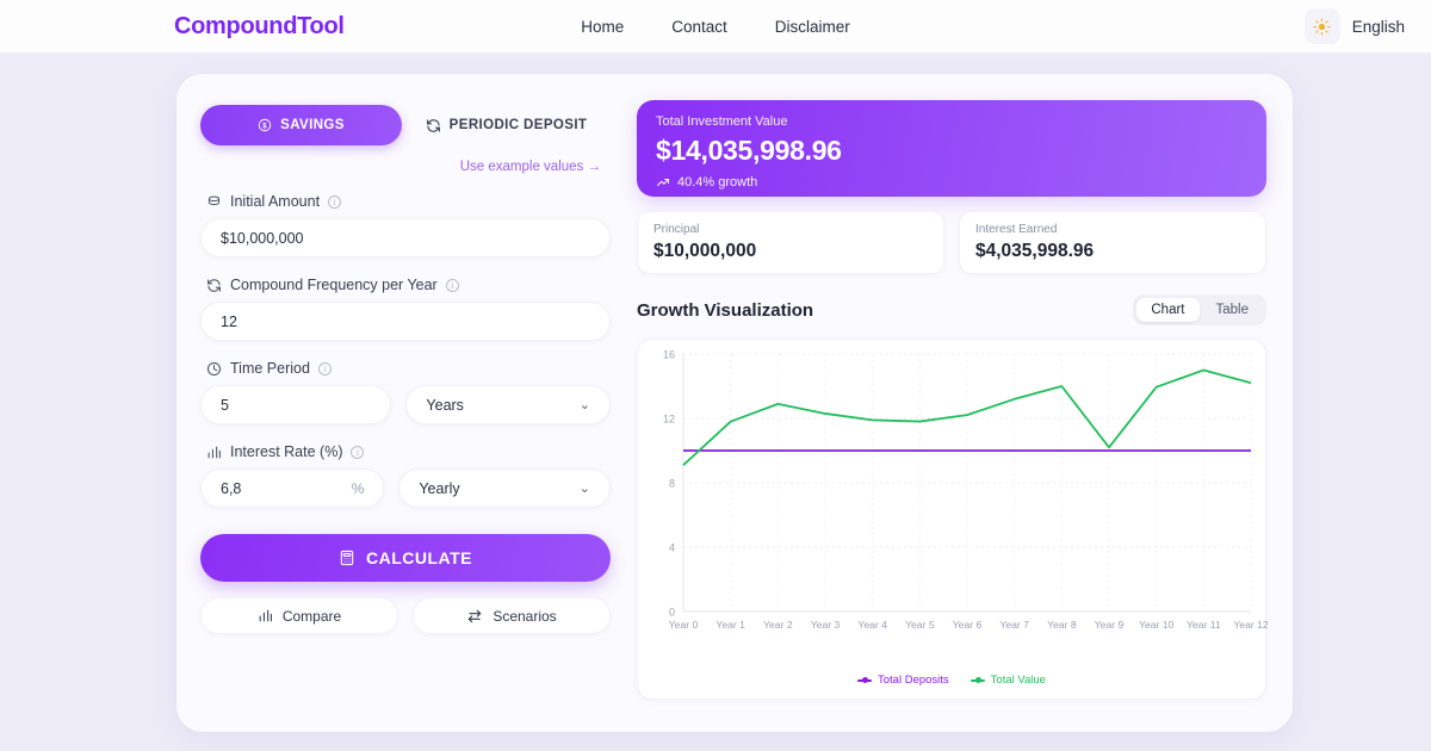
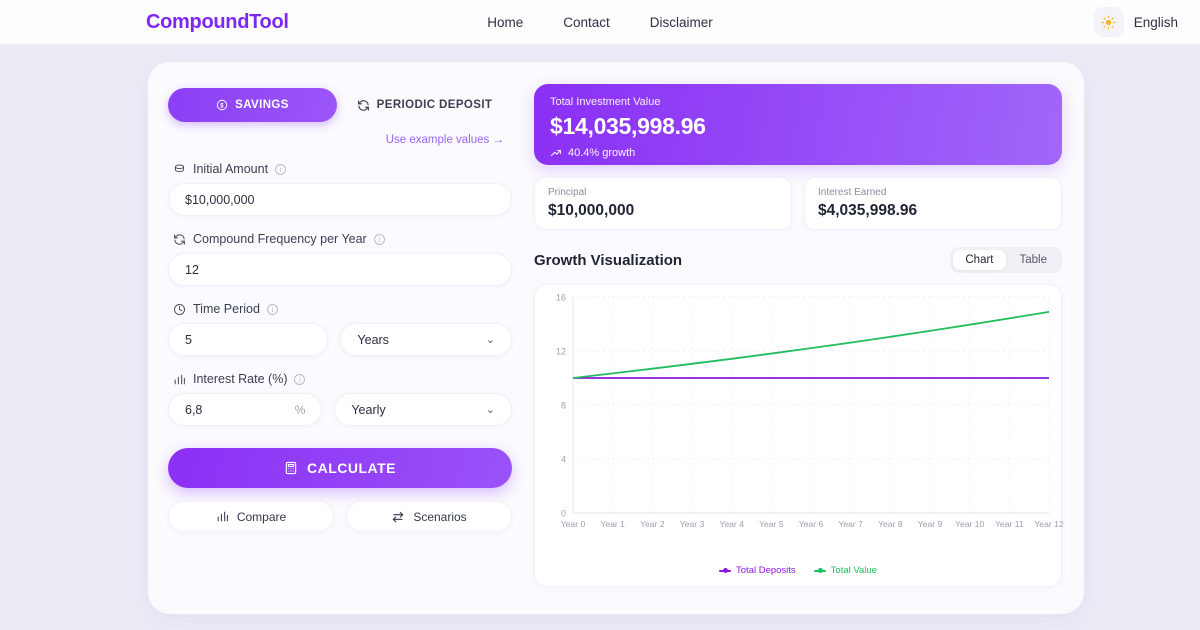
Total Value/Year 0: 9.1 -> 10.0
Total Value/Year 1: 11.8 -> 10.3
Total Value/Year 2: 12.9 -> 10.7
Total Value/Year 3: 12.3 -> 11.1
Total Value/Year 4: 11.9 -> 11.4
Total Value/Year 7: 13.2 -> 12.6
Total Value/Year 8: 14.0 -> 13.1
Total Value/Year 9: 10.2 -> 13.5
Total Value/Year 11: 15.0 -> 14.4
Total Value/Year 12: 14.2 -> 14.9
